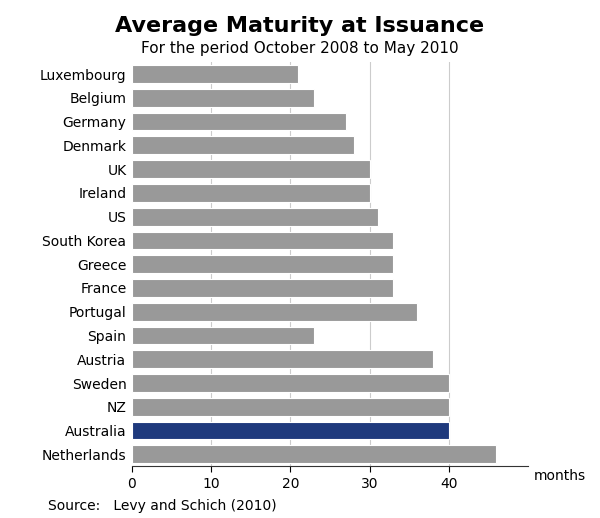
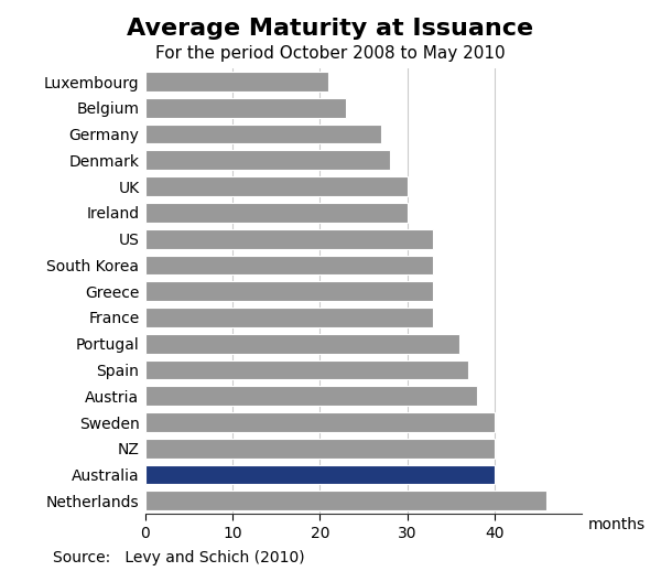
US: 31 -> 33
Spain: 23 -> 37
